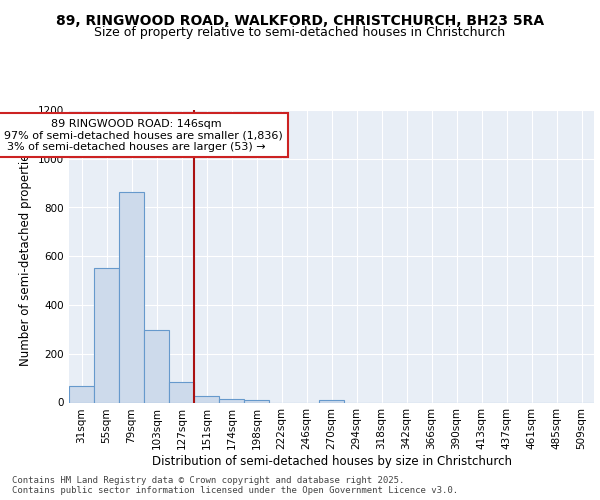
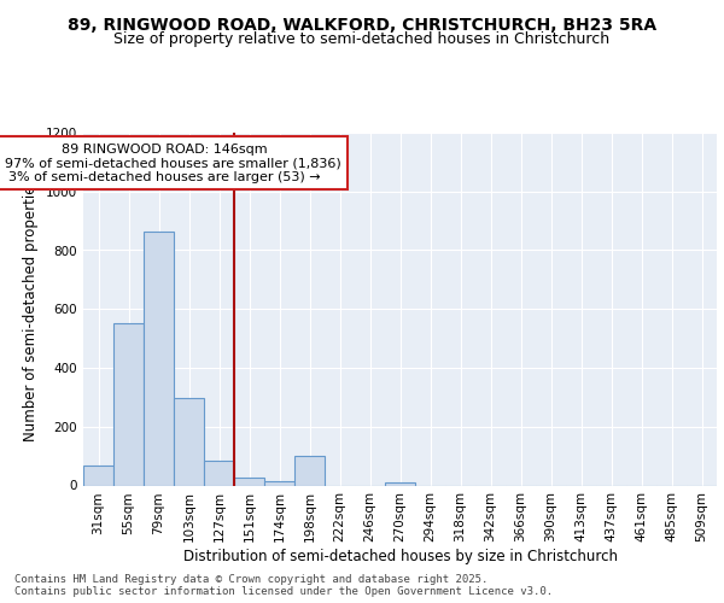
198sqm: 10 -> 100
